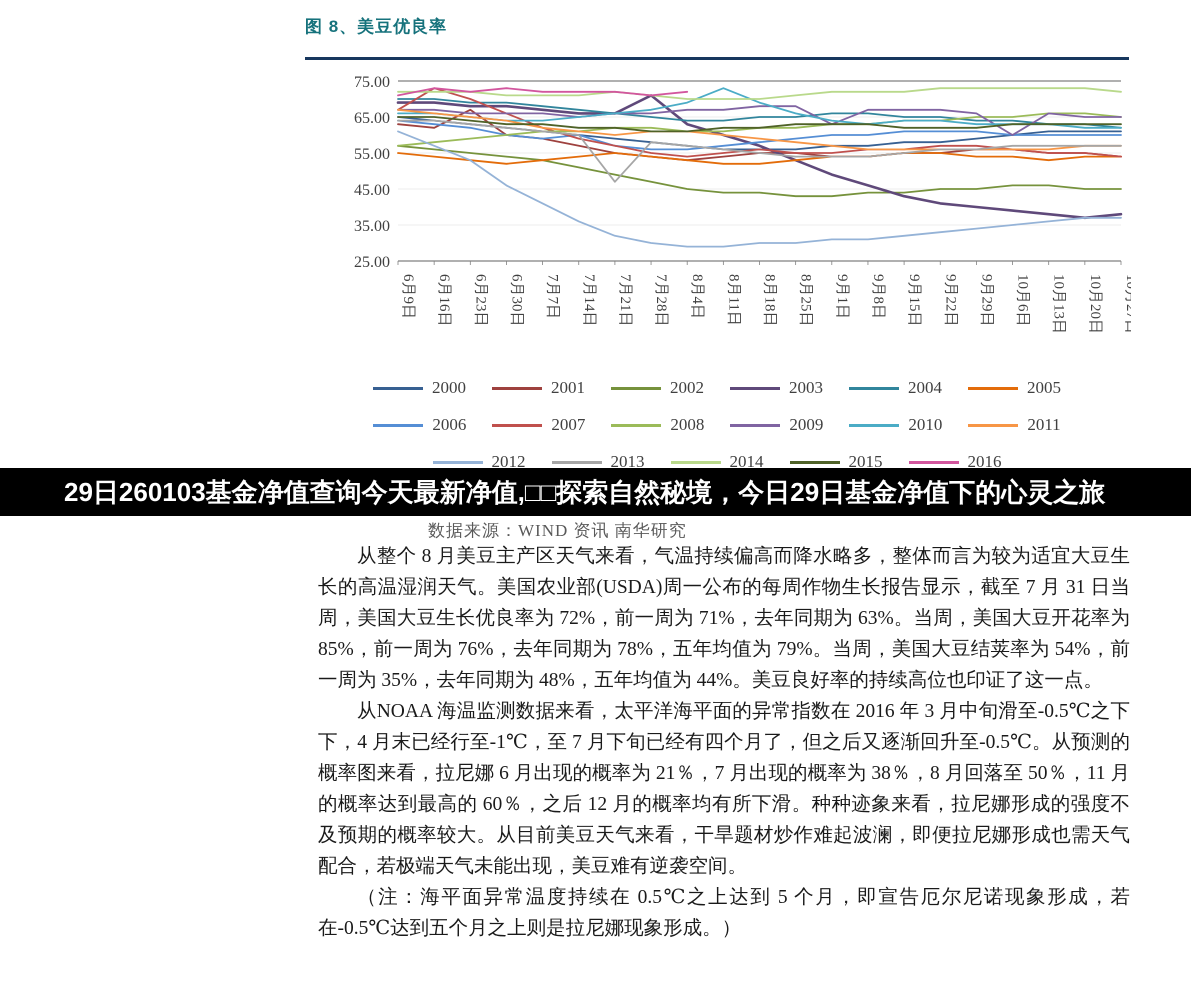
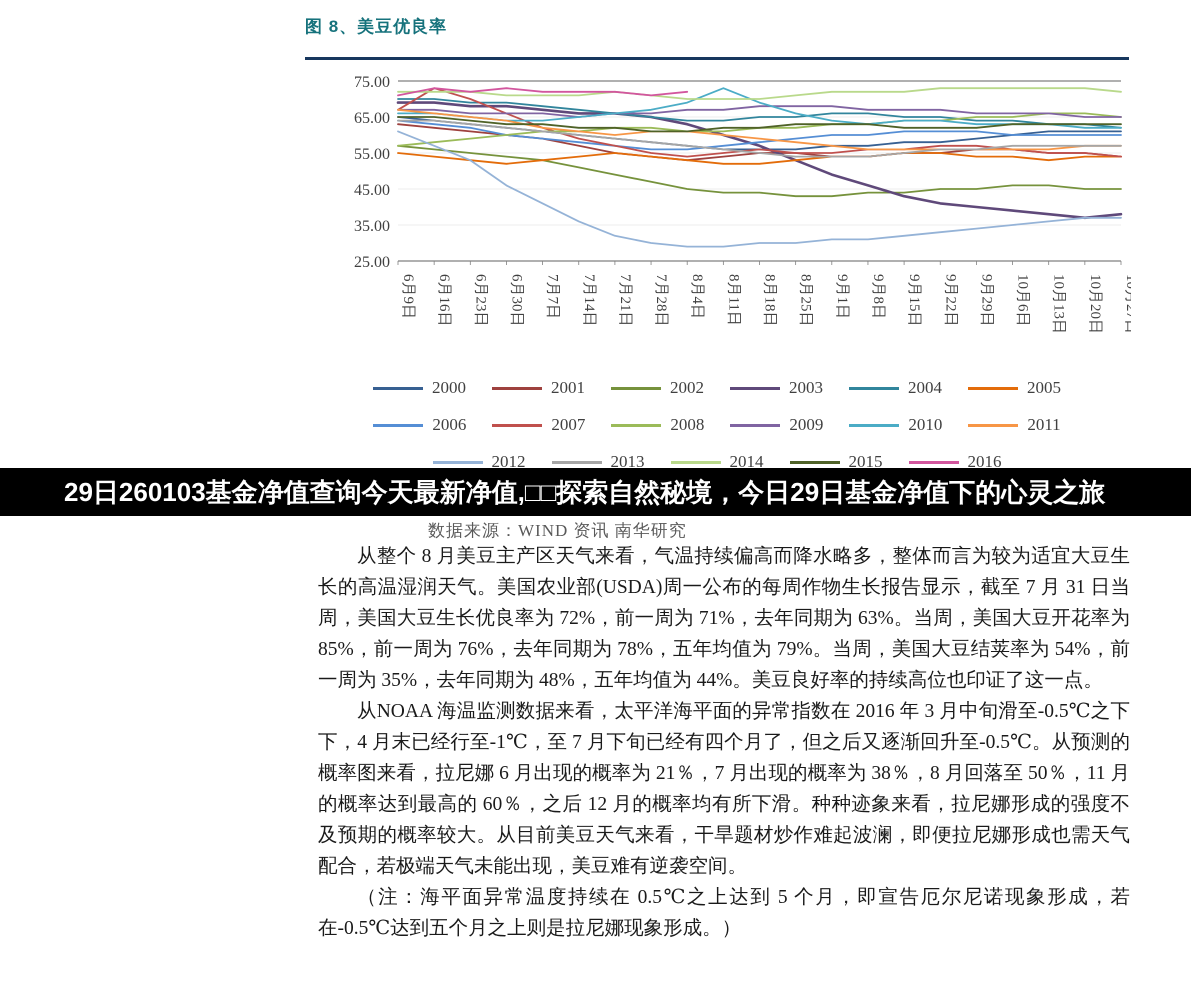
2001/6月23日: 67 -> 61
2006/7月14日: 60 -> 58
2013/7月21日: 47 -> 59
2003/7月28日: 71 -> 65
2009/9月1日: 63 -> 68
2009/10月6日: 60 -> 66
